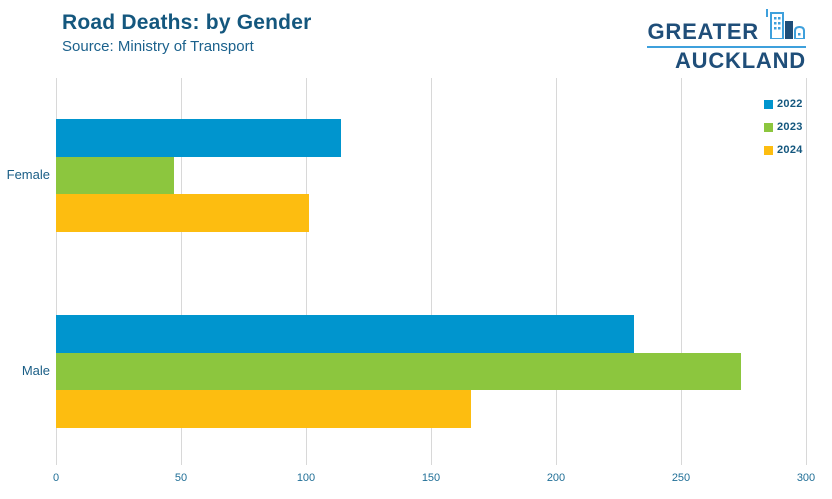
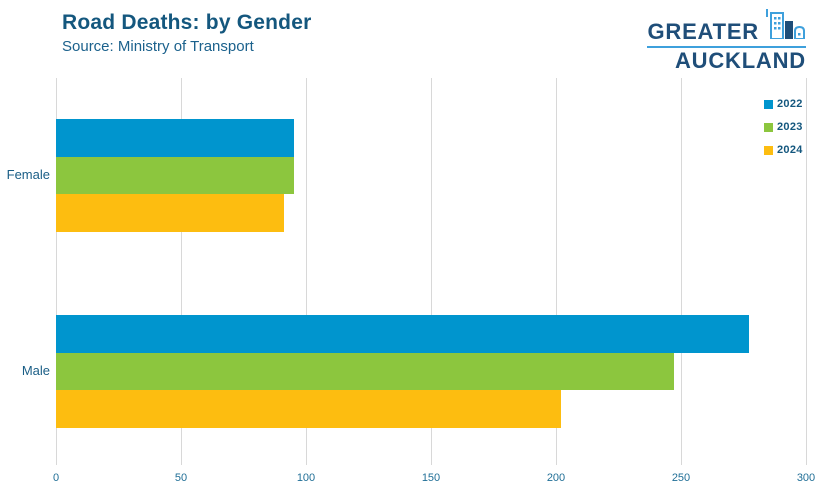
2022/Female: 114 -> 95
2023/Female: 47 -> 95
2024/Female: 101 -> 91
2022/Male: 231 -> 277
2023/Male: 274 -> 247
2024/Male: 166 -> 202
